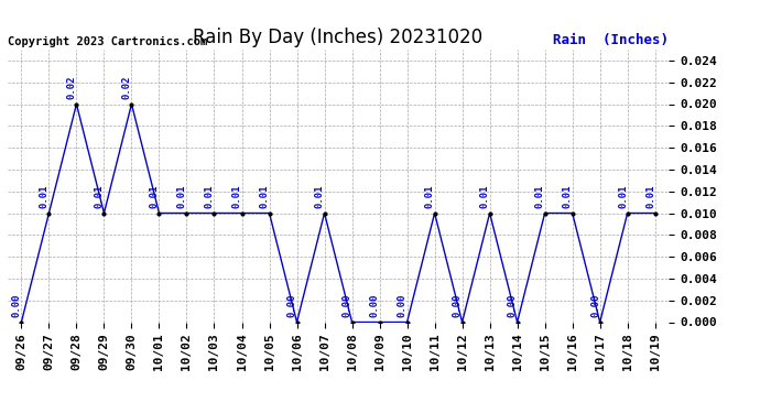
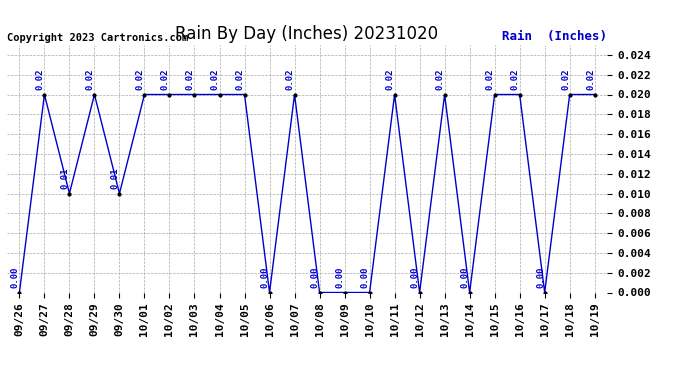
09/27: 0.01 -> 0.02
09/28: 0.02 -> 0.01
09/29: 0.01 -> 0.02
09/30: 0.02 -> 0.01
10/01: 0.01 -> 0.02
10/02: 0.01 -> 0.02
10/03: 0.01 -> 0.02
10/04: 0.01 -> 0.02
10/05: 0.01 -> 0.02
10/07: 0.01 -> 0.02
10/11: 0.01 -> 0.02
10/13: 0.01 -> 0.02
10/15: 0.01 -> 0.02
10/16: 0.01 -> 0.02
10/18: 0.01 -> 0.02
10/19: 0.01 -> 0.02
